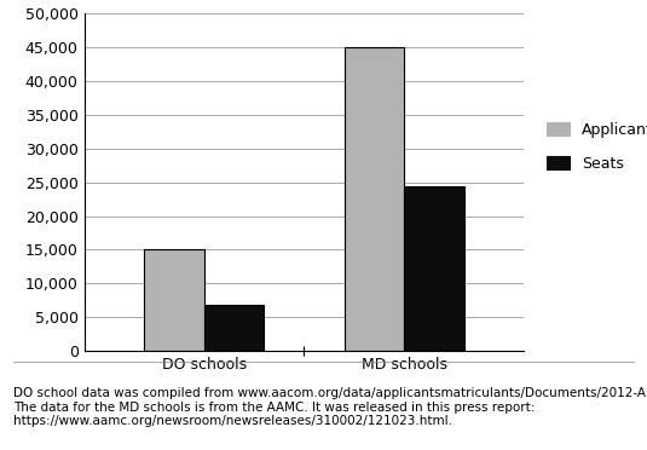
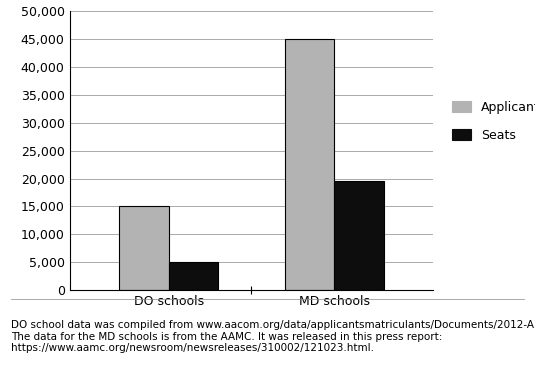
Seats/DO schools: 6,800 -> 5,000
Seats/MD schools: 24,400 -> 19,500
